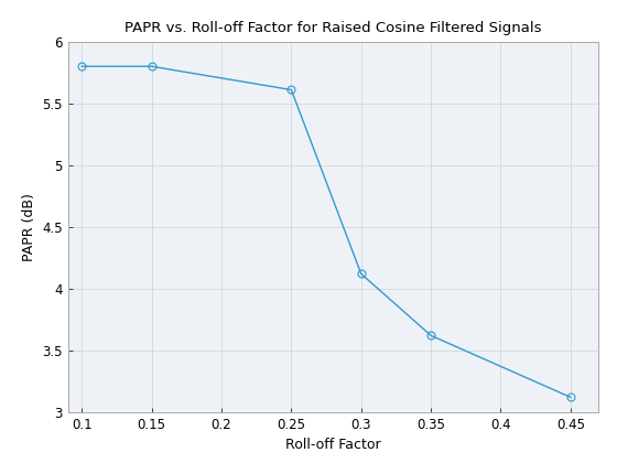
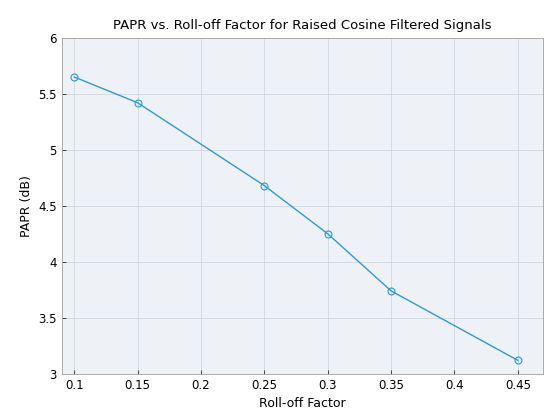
0.1: 5.80 -> 5.65
0.15: 5.80 -> 5.42
0.25: 5.61 -> 4.68
0.3: 4.12 -> 4.25
0.35: 3.62 -> 3.74
